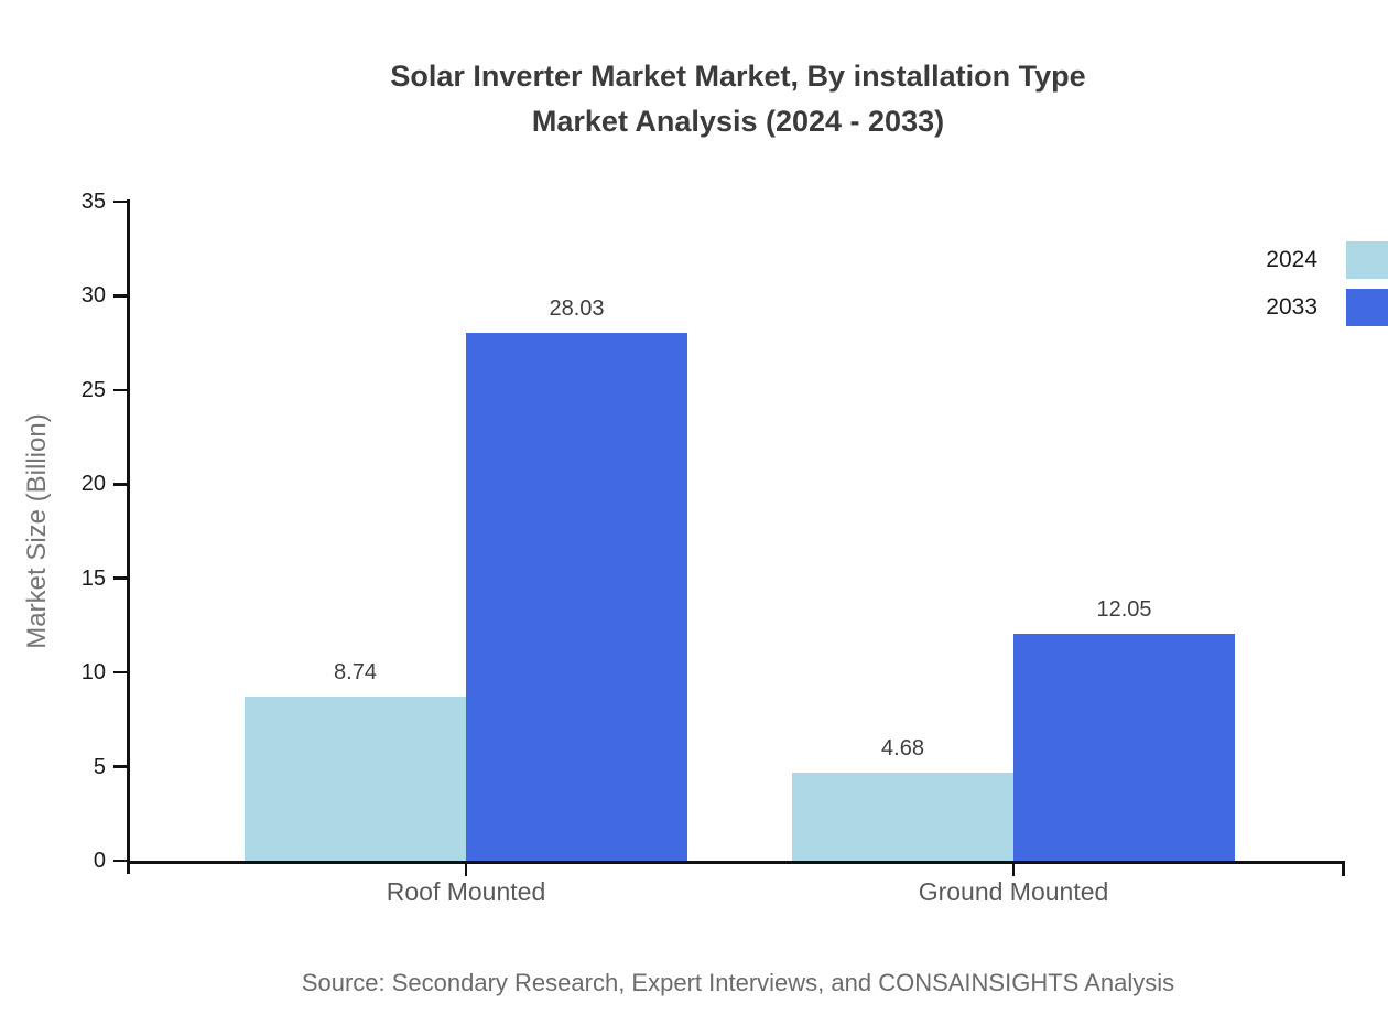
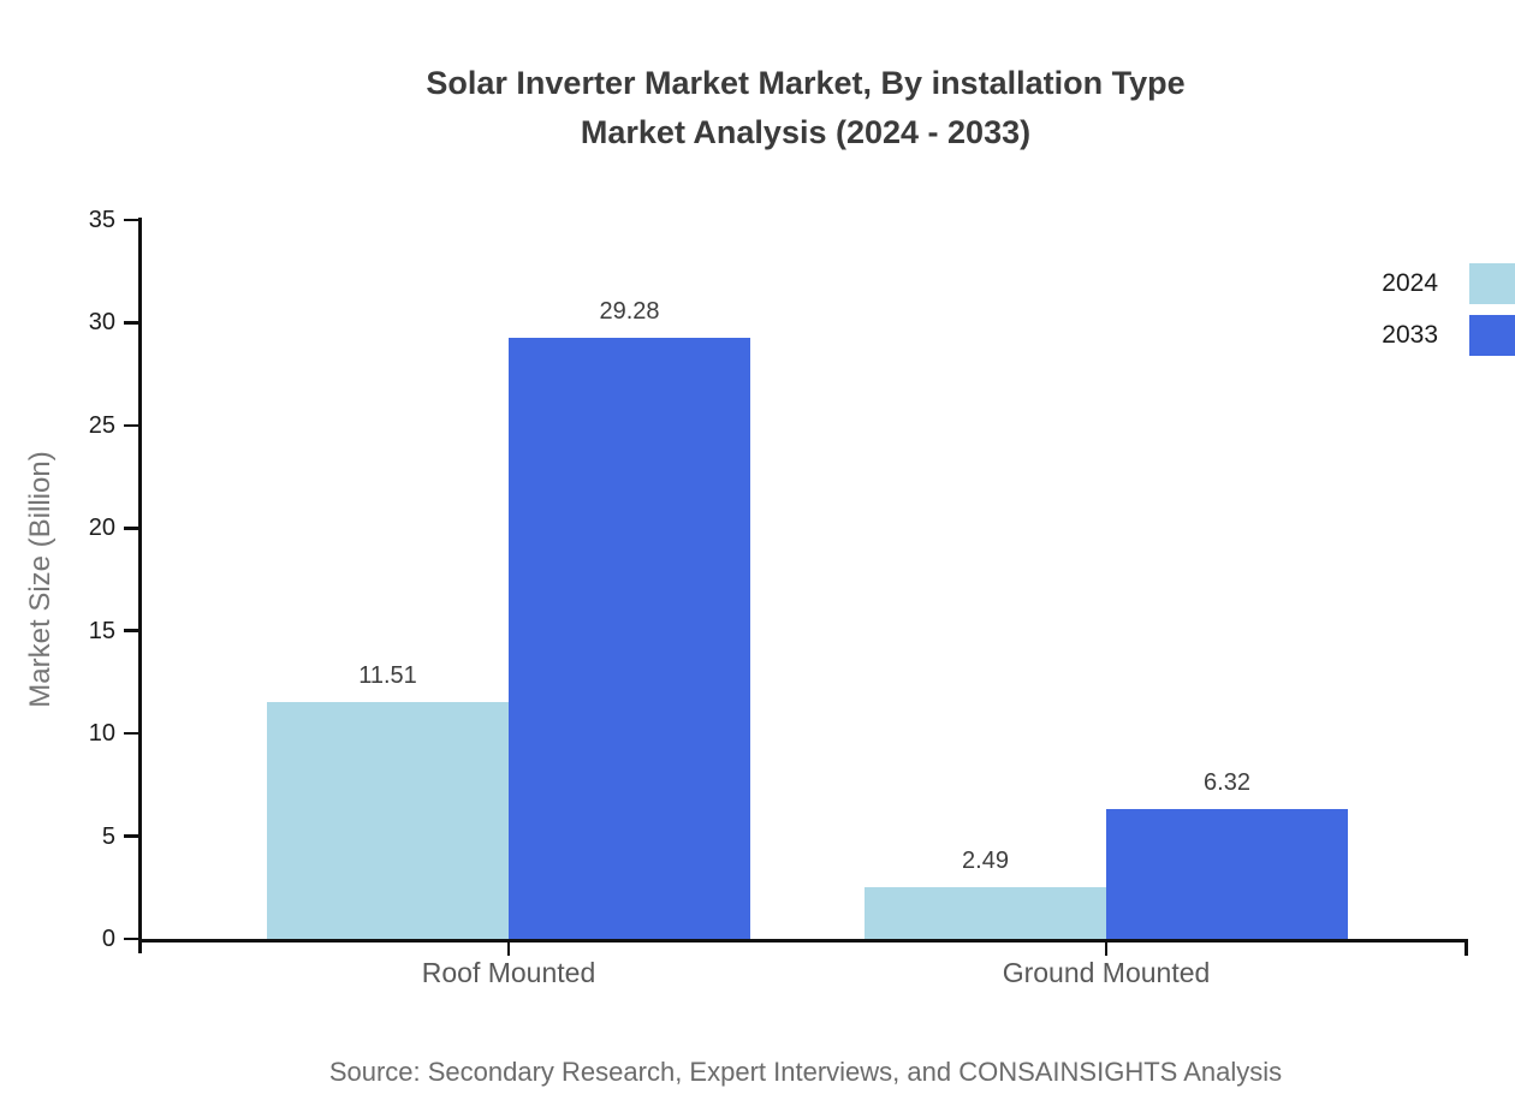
2024/Roof Mounted: 8.74 -> 11.51
2033/Roof Mounted: 28.03 -> 29.28
2024/Ground Mounted: 4.68 -> 2.49
2033/Ground Mounted: 12.05 -> 6.32
